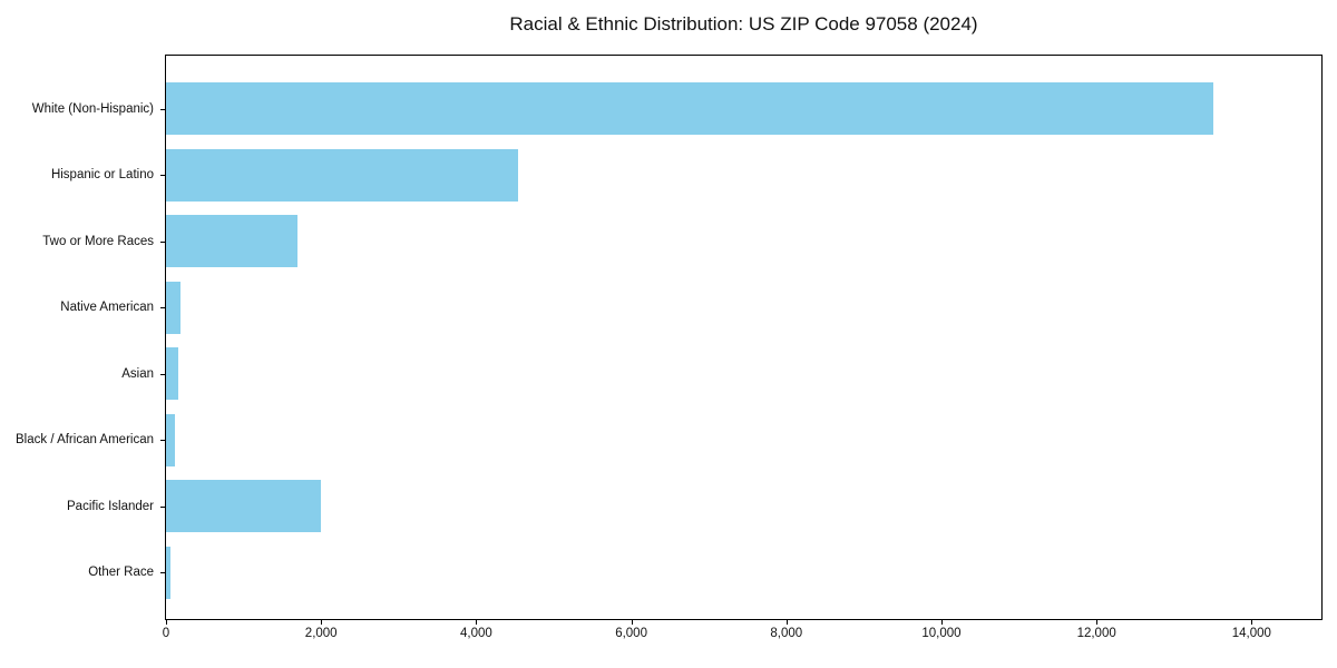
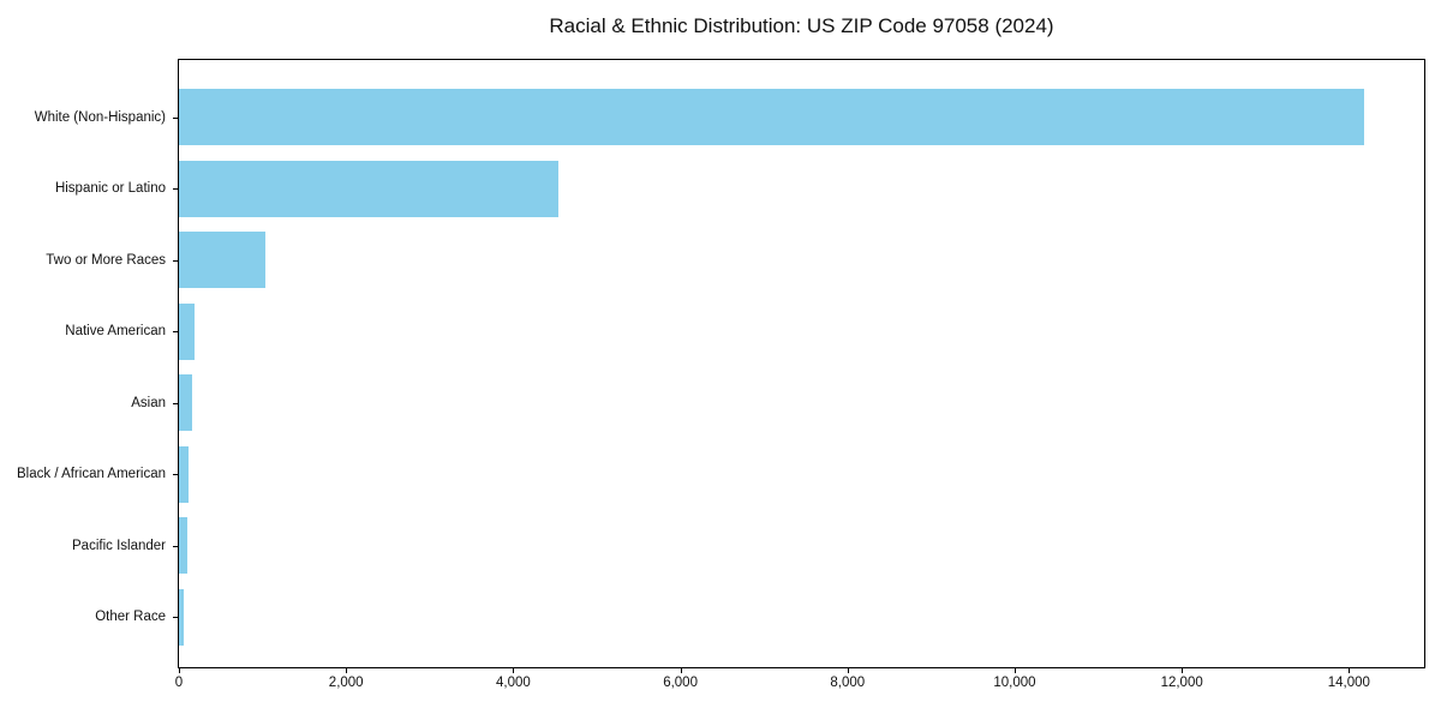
White (Non-Hispanic): 13500 -> 14200
Two or More Races: 1700 -> 1000
Pacific Islander: 2000 -> 100
